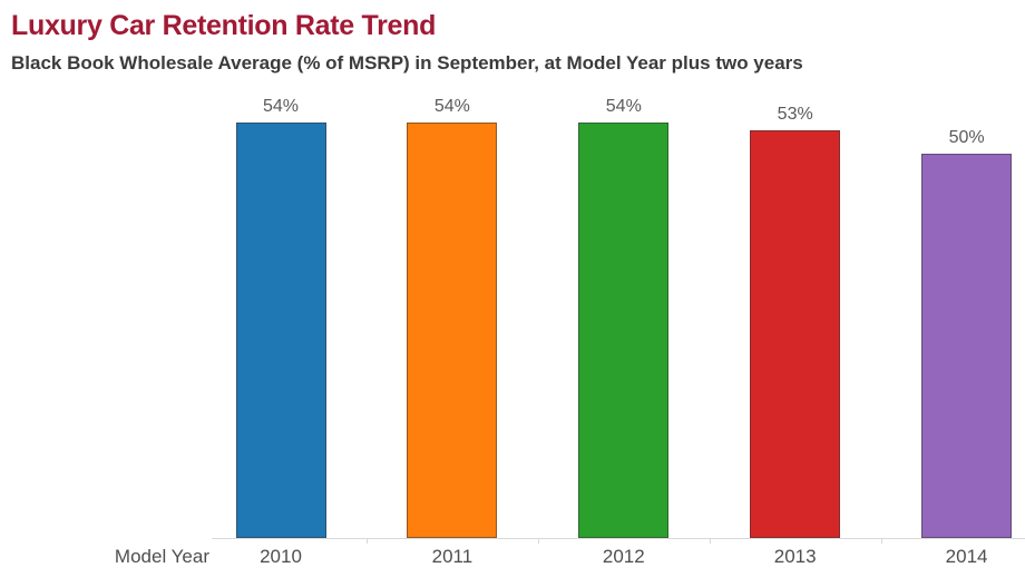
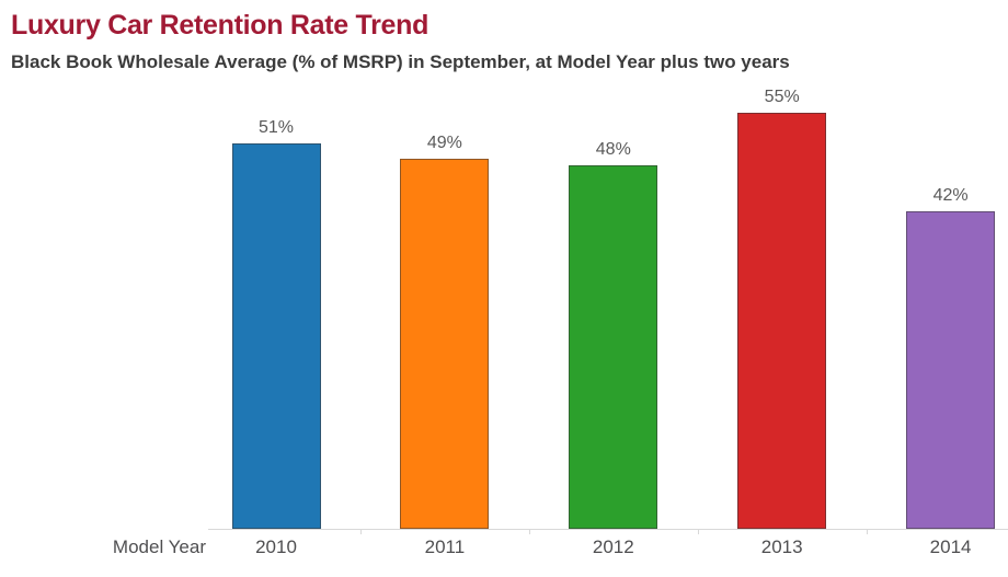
2010: 54% -> 51%
2011: 54% -> 49%
2012: 54% -> 48%
2013: 53% -> 55%
2014: 50% -> 42%
